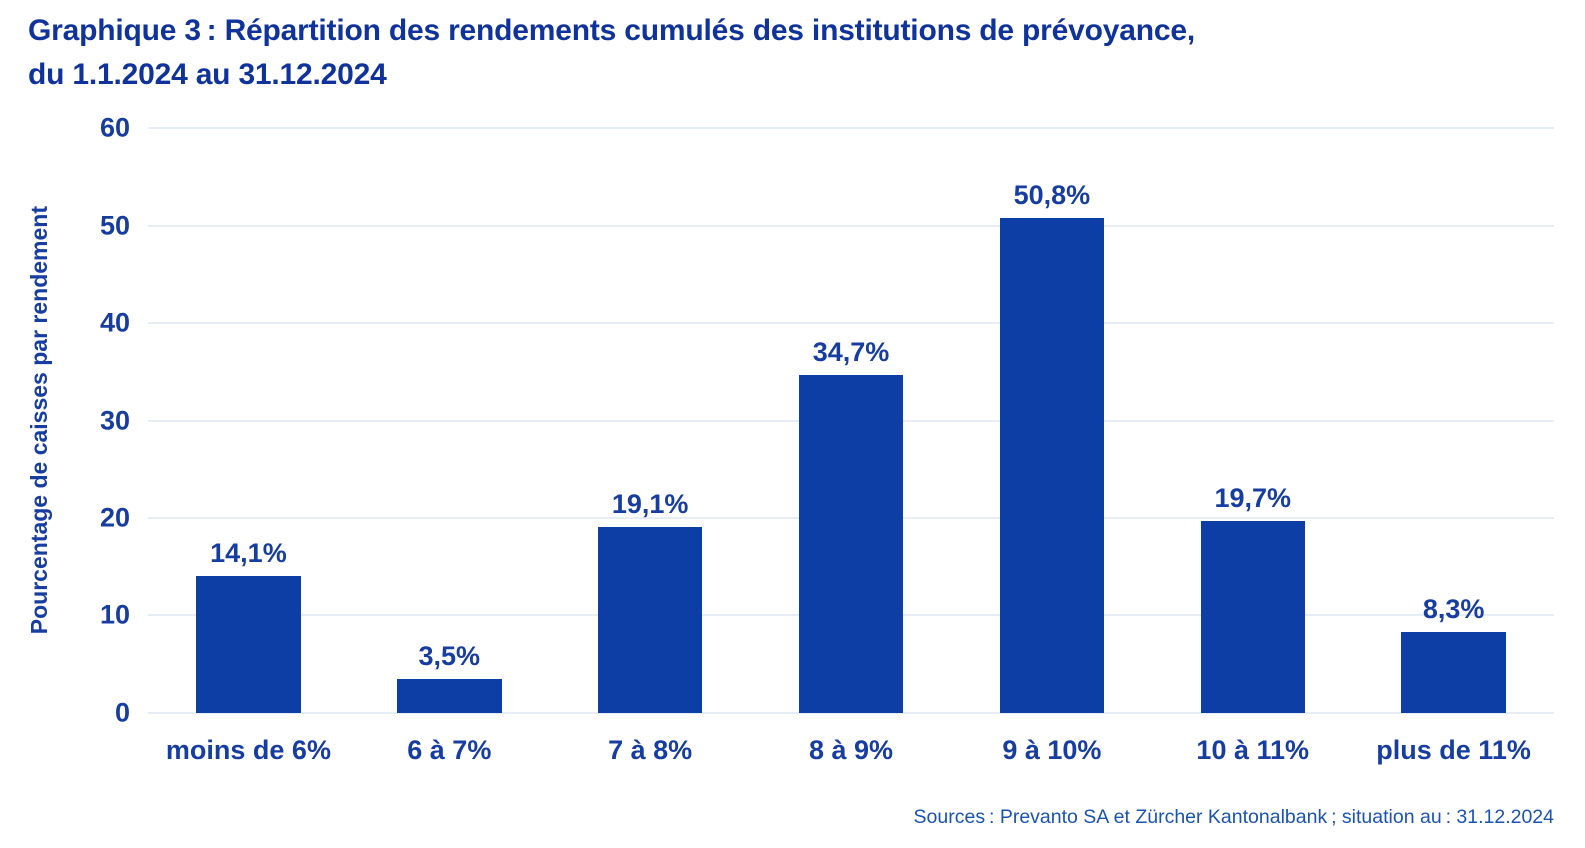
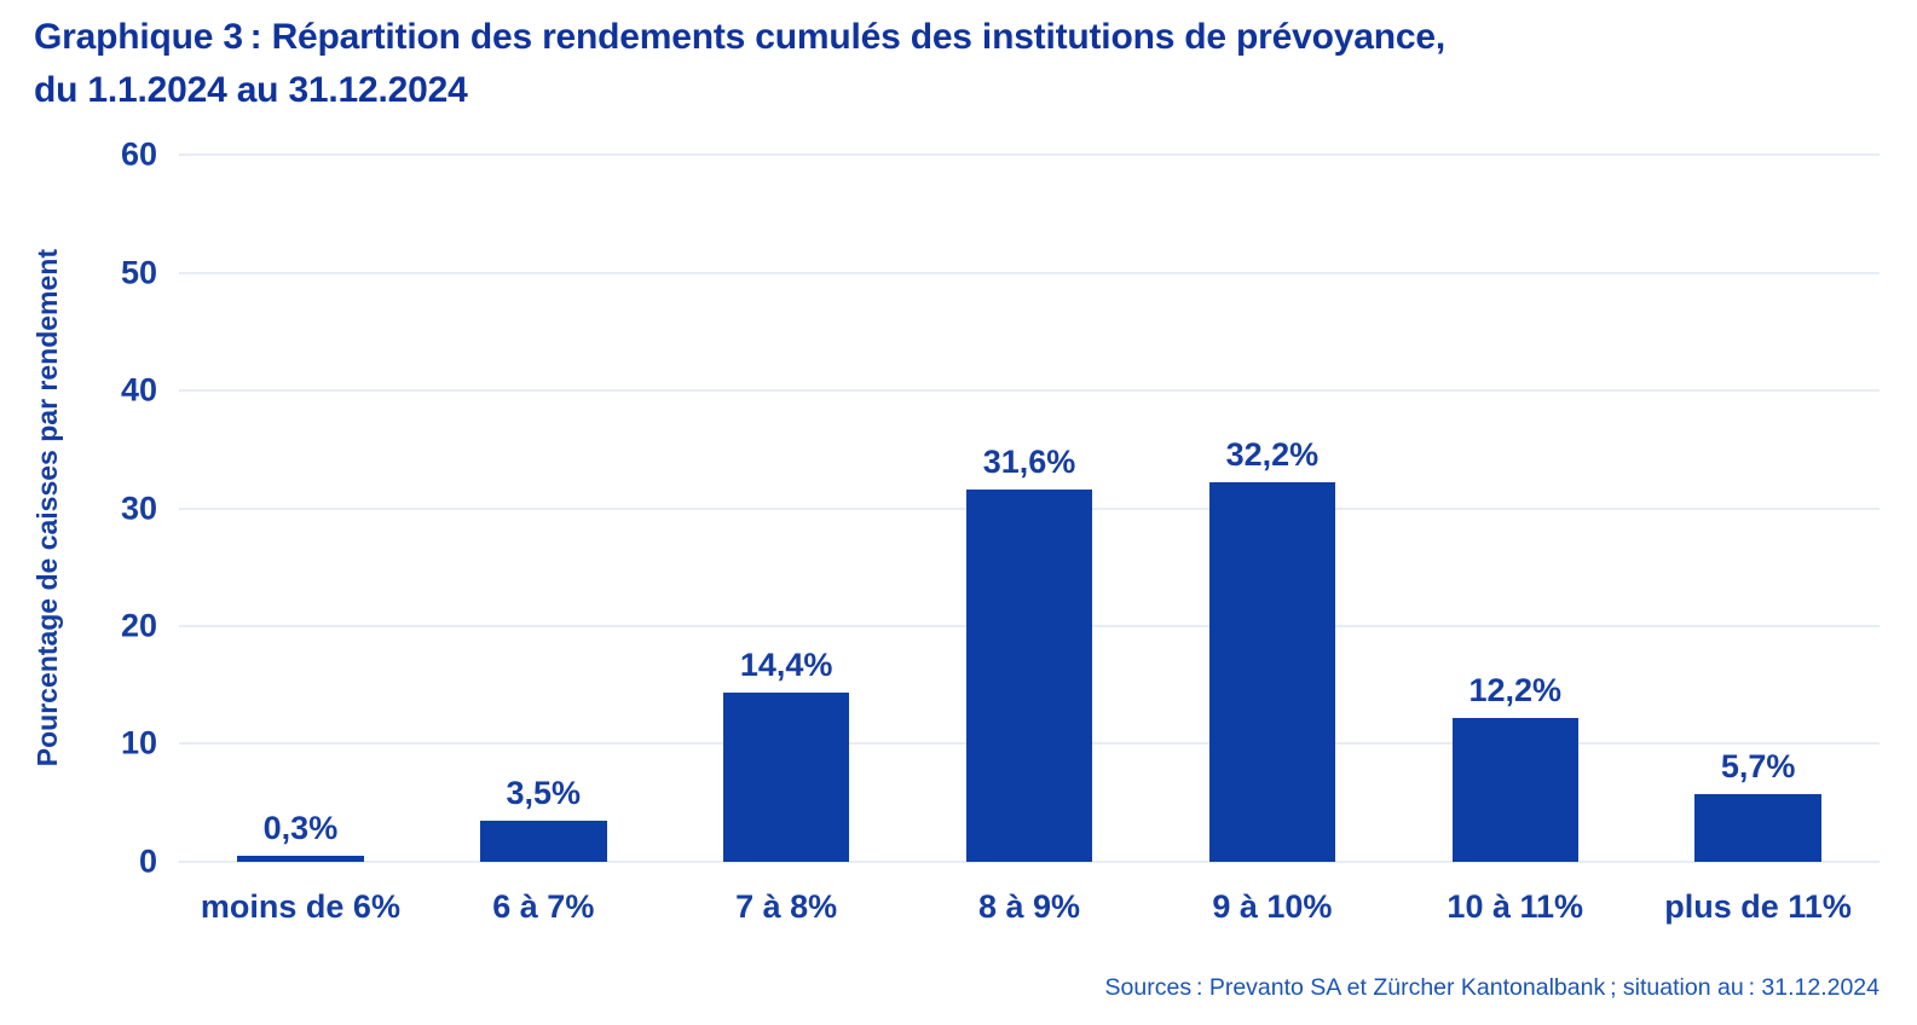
moins de 6%: 14,1% -> 0,3%
7 à 8%: 19,1% -> 14,4%
8 à 9%: 34,7% -> 31,6%
9 à 10%: 50,8% -> 32,2%
10 à 11%: 19,7% -> 12,2%
plus de 11%: 8,3% -> 5,7%
